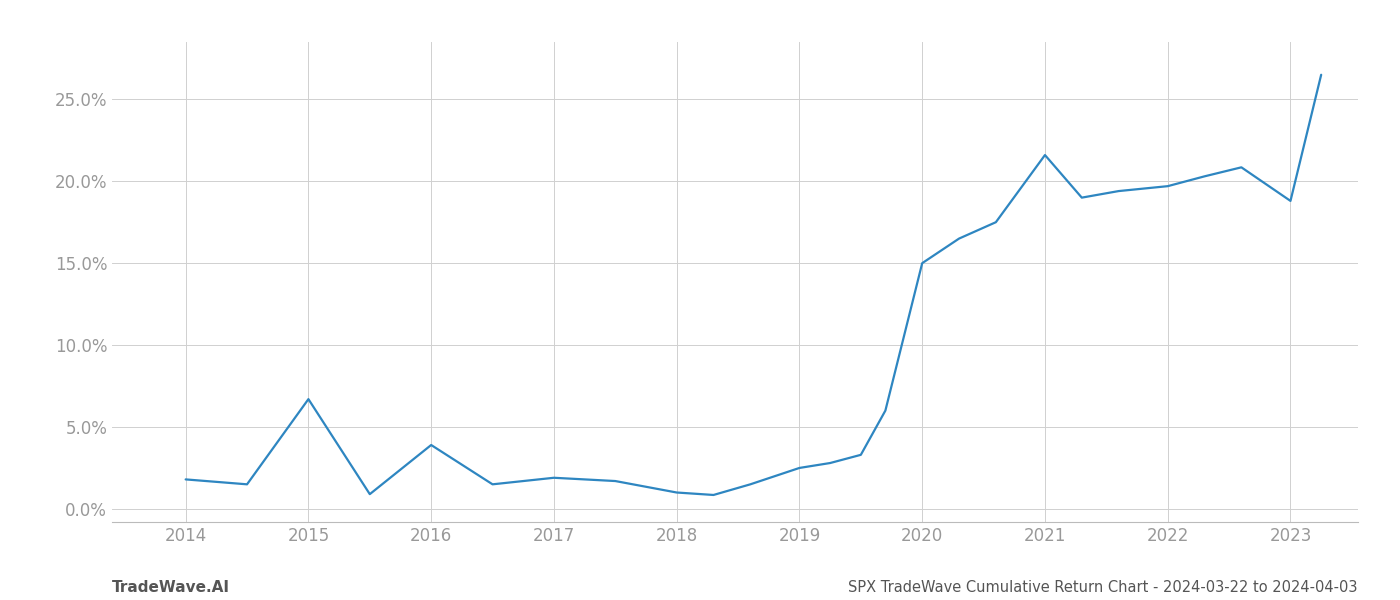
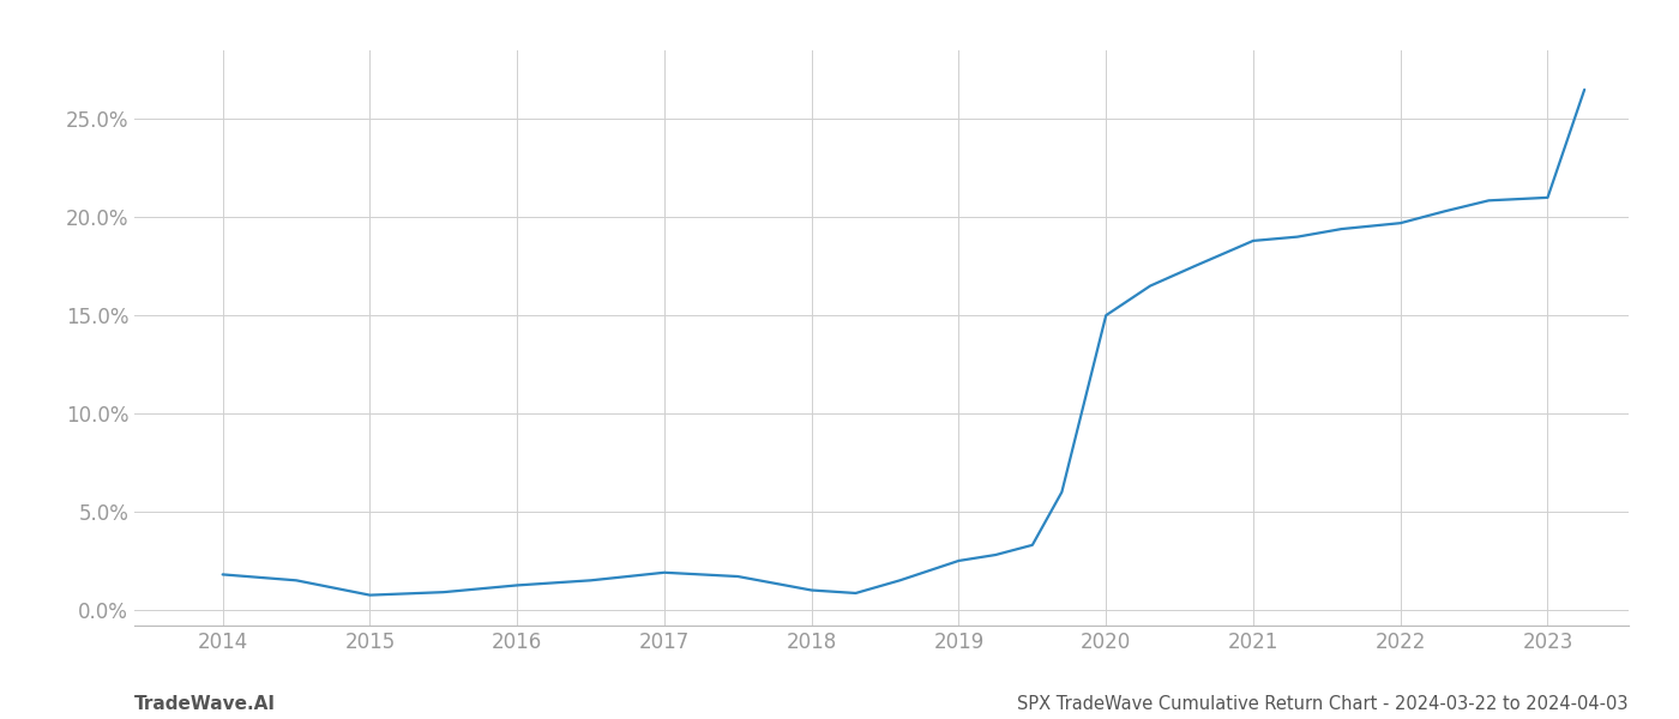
2015: 6.7% -> 0.8%
2016: 3.9% -> 1.2%
2021: 21.6% -> 18.8%
2023: 18.8% -> 21.0%
